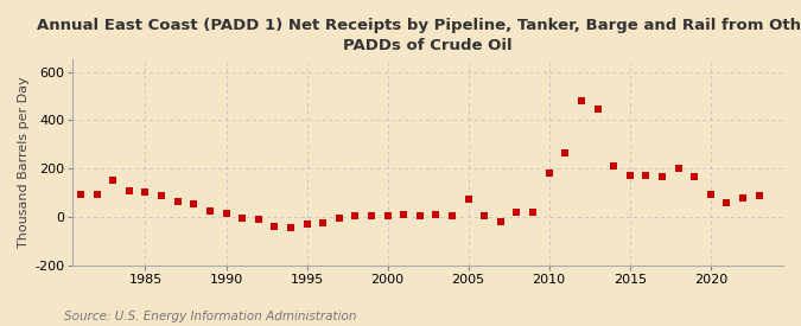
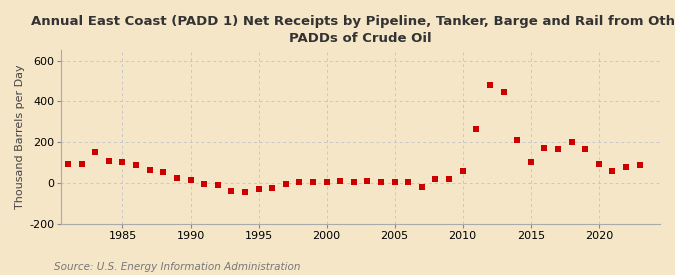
2005: 75 -> 5
2010: 180 -> 60
2015: 170 -> 105
